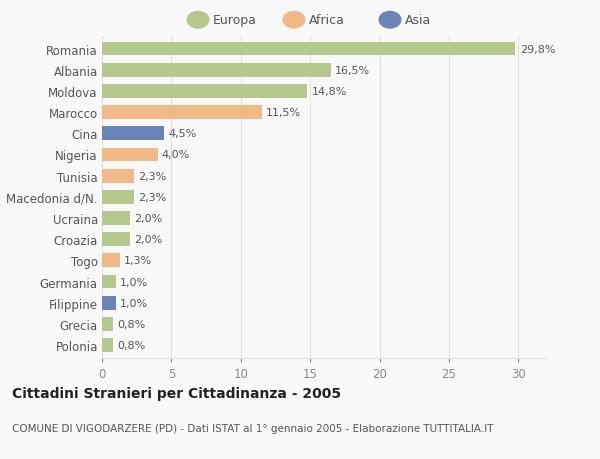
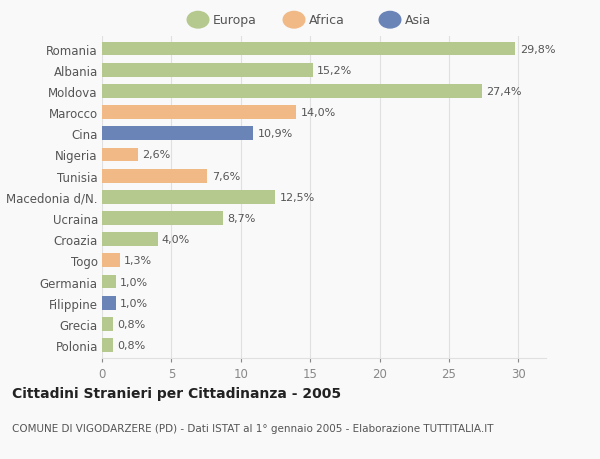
Albania: 16,5% -> 15,2%
Moldova: 14,8% -> 27,4%
Marocco: 11,5% -> 14,0%
Cina: 4,5% -> 10,9%
Nigeria: 4,0% -> 2,6%
Tunisia: 2,3% -> 7,6%
Macedonia d/N.: 2,3% -> 12,5%
Ucraina: 2,0% -> 8,7%
Croazia: 2,0% -> 4,0%
